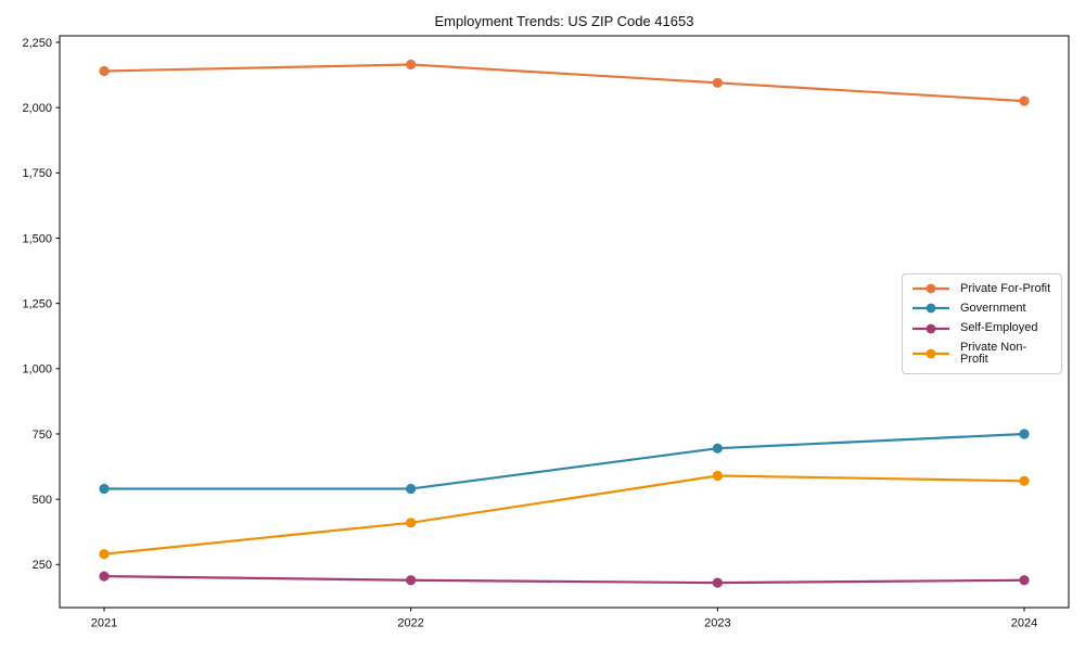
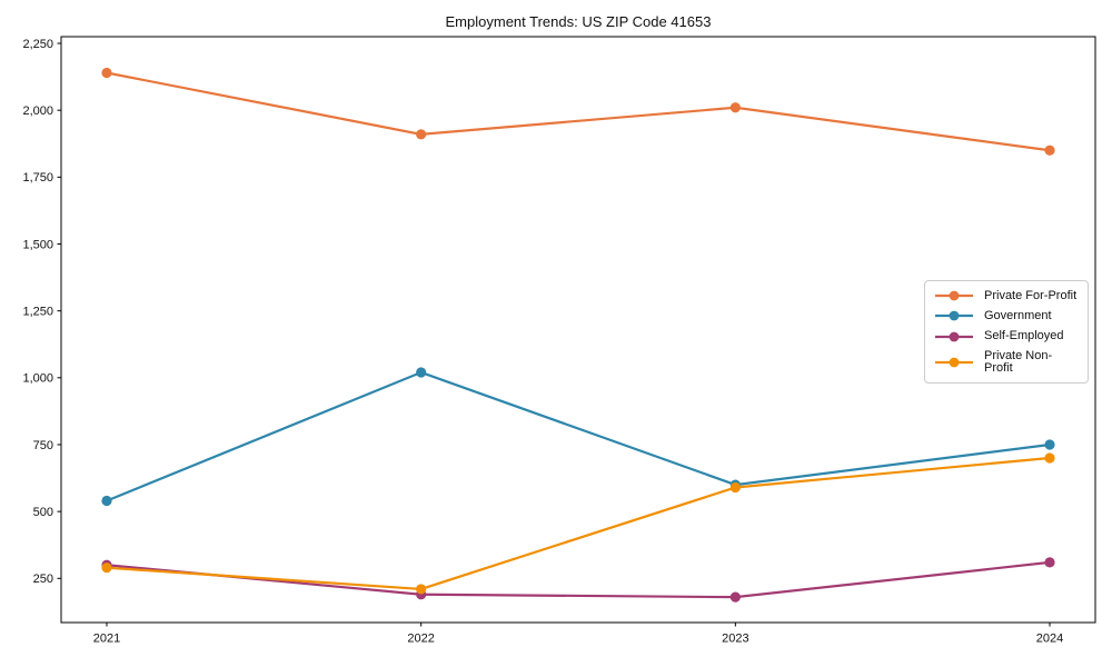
Self-Employed/2021: 200 -> 300
Private For-Profit/2022: 2160 -> 1910
Government/2022: 540 -> 1020
Private Non-Profit/2022: 410 -> 210
Private For-Profit/2023: 2100 -> 2010
Government/2023: 700 -> 600
Private For-Profit/2024: 2020 -> 1850
Self-Employed/2024: 190 -> 310
Private Non-Profit/2024: 570 -> 700
